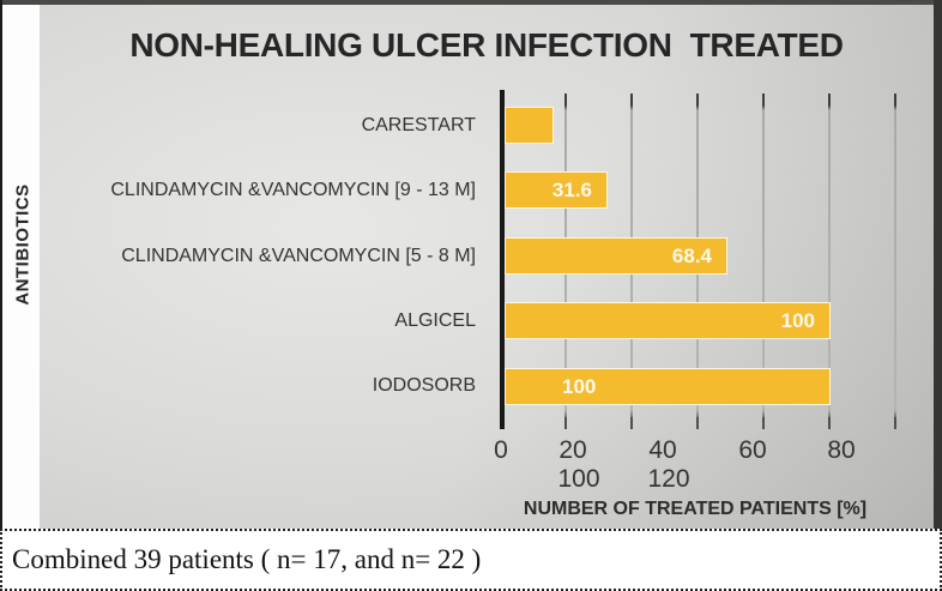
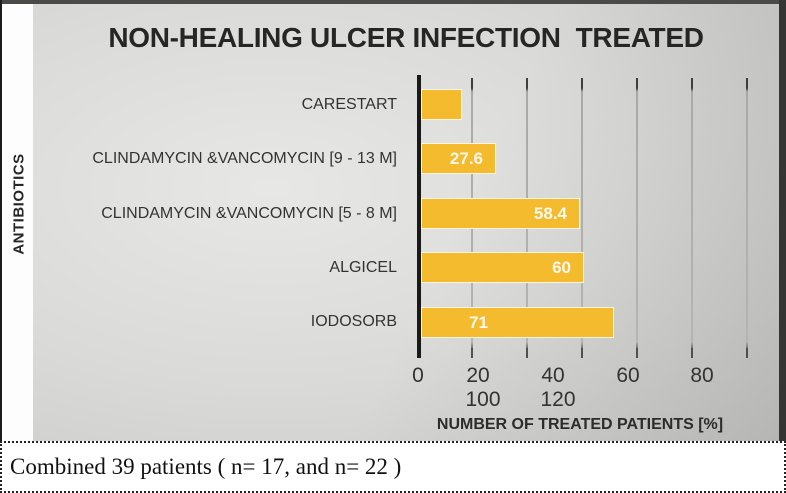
CLINDAMYCIN &VANCOMYCIN [9 - 13 M]: 31.6 -> 27.6
CLINDAMYCIN &VANCOMYCIN [5 - 8 M]: 68.4 -> 58.4
ALGICEL: 100 -> 60
IODOSORB: 100 -> 71
